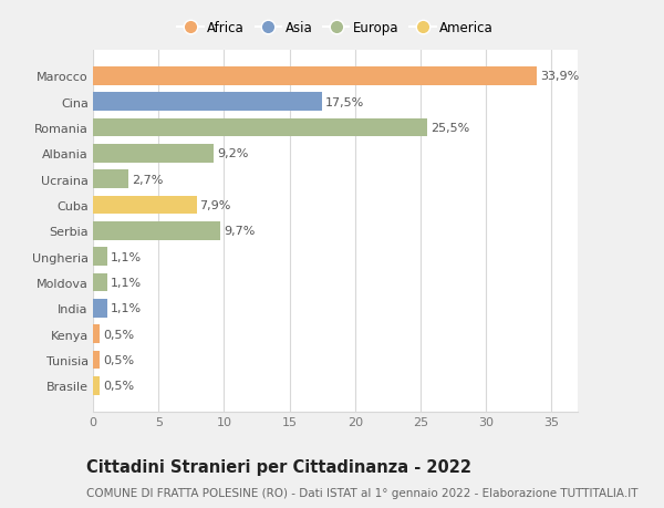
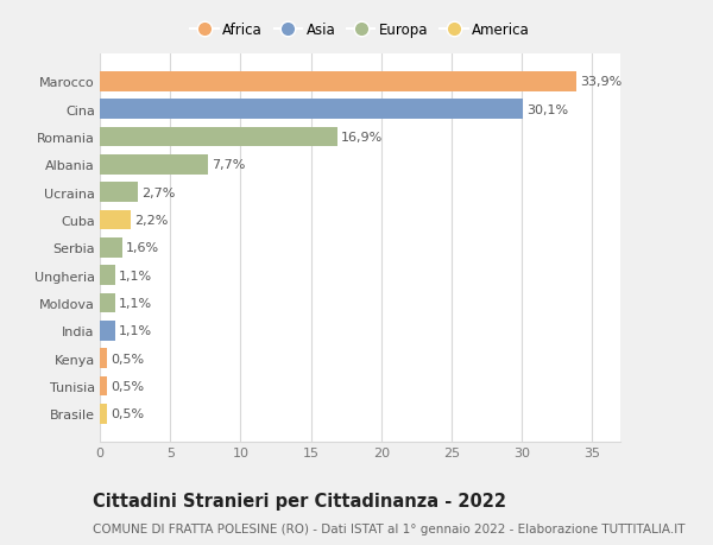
Cina: 17,5% -> 30,1%
Romania: 25,5% -> 16,9%
Albania: 9,2% -> 7,7%
Cuba: 7,9% -> 2,2%
Serbia: 9,7% -> 1,6%
